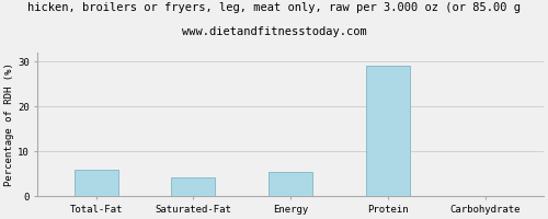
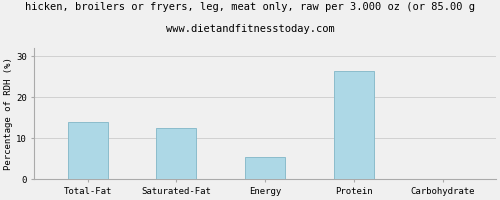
Total-Fat: 6.0 -> 14.0
Saturated-Fat: 4.2 -> 12.5
Protein: 29.0 -> 26.5
